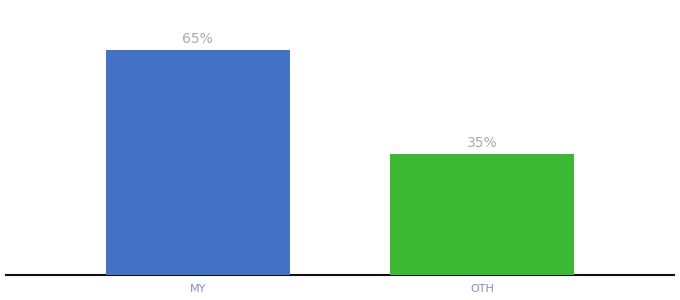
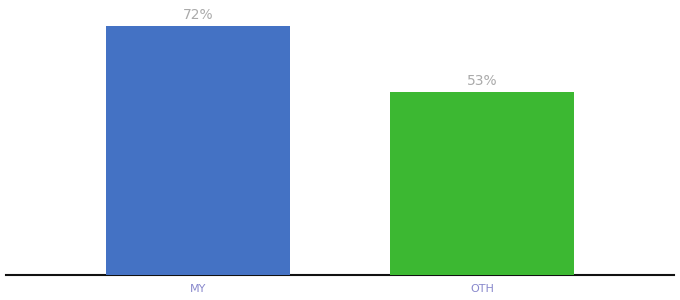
MY: 65% -> 72%
OTH: 35% -> 53%
